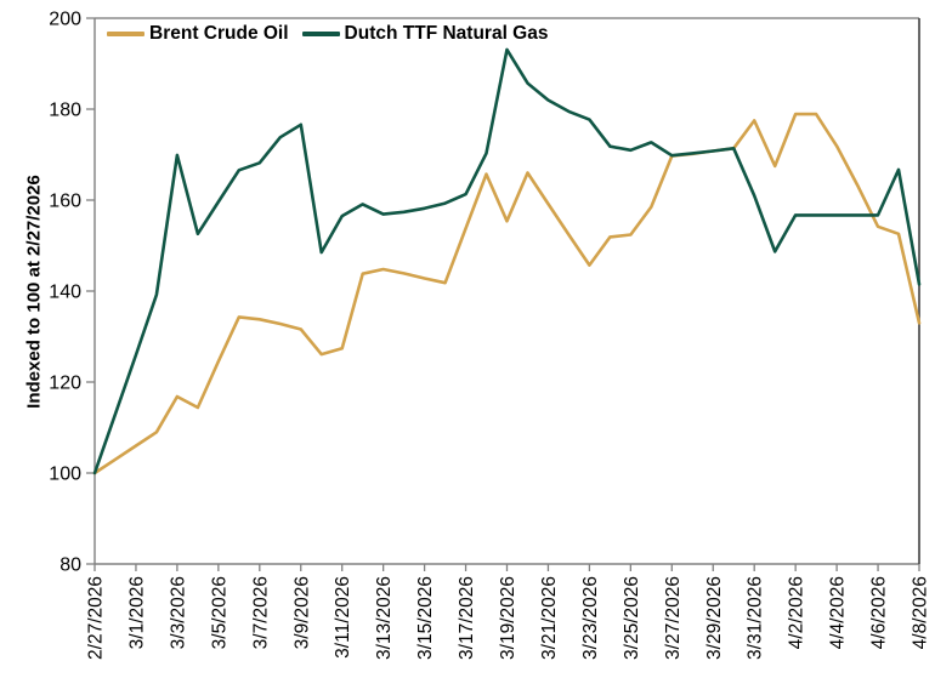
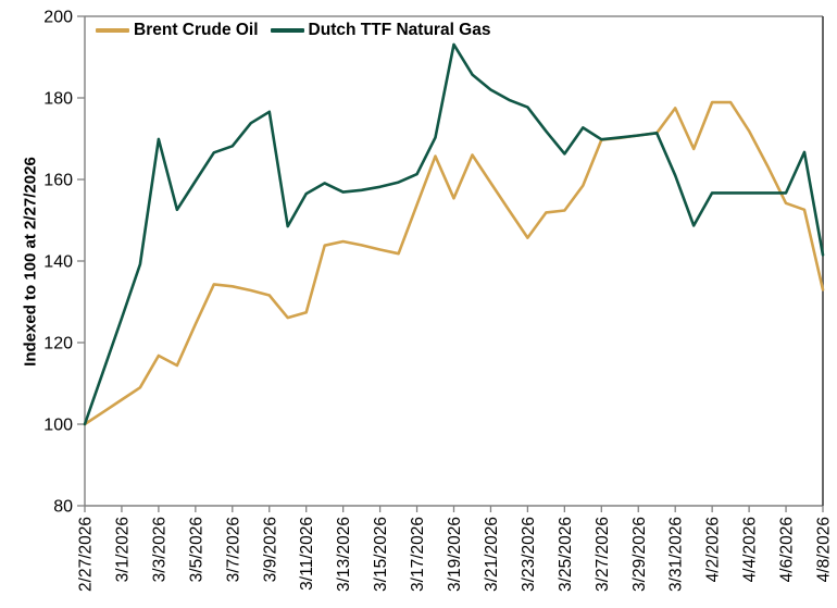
Dutch TTF Natural Gas/3/25/2026: 171 -> 166
